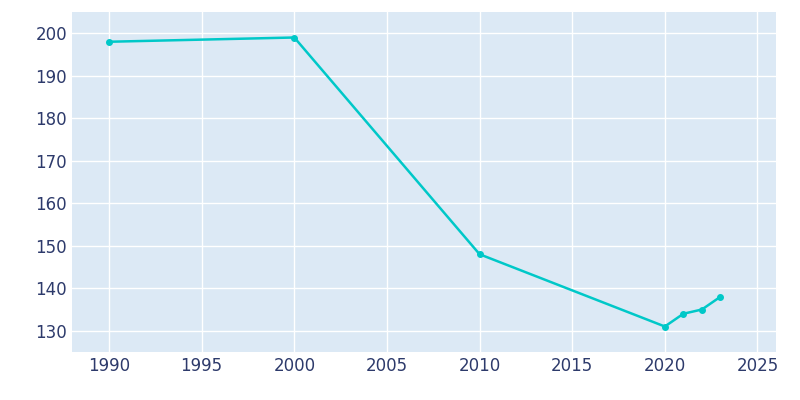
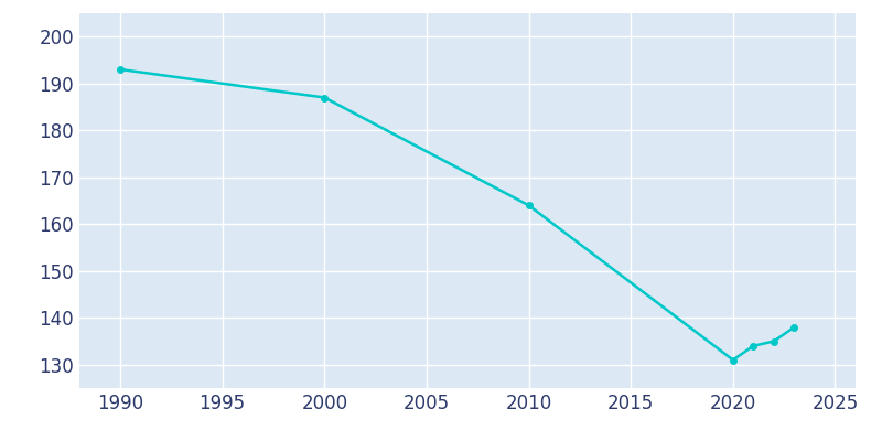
1990: 198 -> 193
2000: 199 -> 187
2010: 148 -> 164
